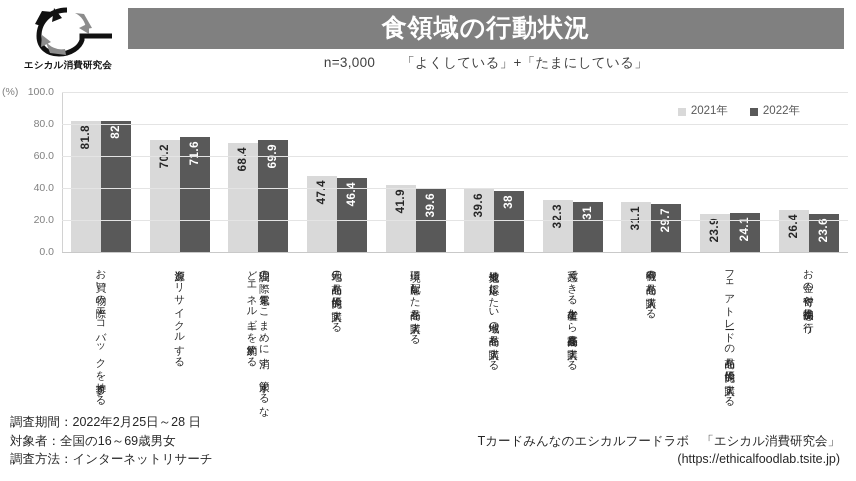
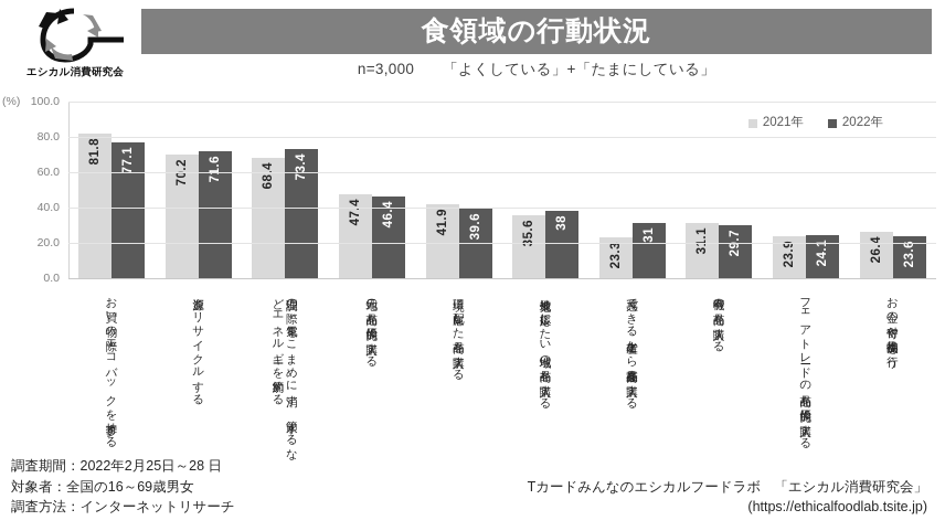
2022年/お買い物の際エコバックを持参する: 82 -> 77.1
2022年/調理の際、電気をこまめに消す、節水するなどエネルギーを節約する: 69.9 -> 73.4
2021年/被災地や応援したい地域の商品を購入する: 39.6 -> 35.6
2021年/共感できる生産者から直接商品を購入する: 32.3 -> 23.3
